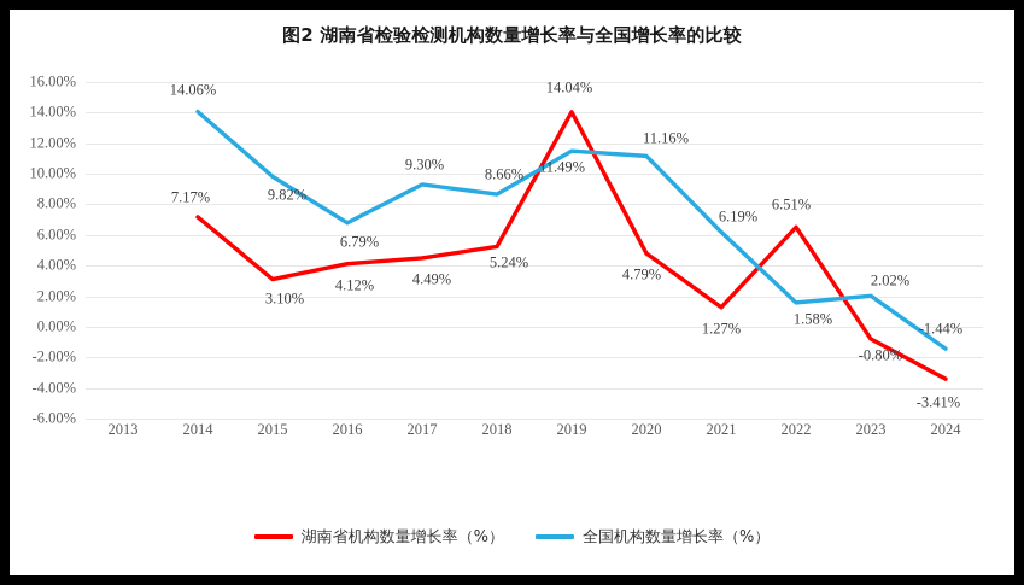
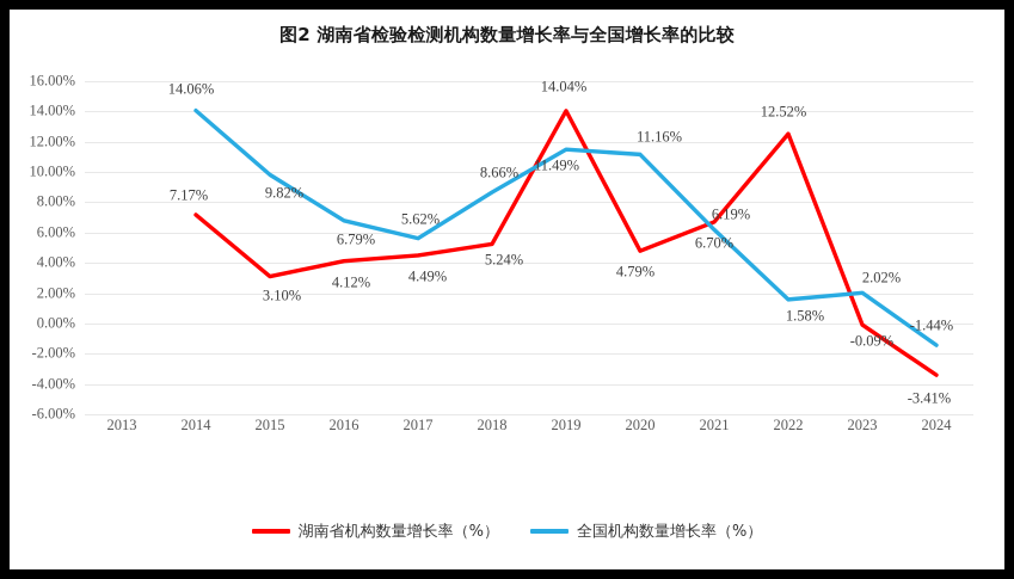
全国机构数量增长率（%）/2017: 9.30% -> 5.62%
湖南省机构数量增长率（%）/2021: 1.27% -> 6.70%
湖南省机构数量增长率（%）/2022: 6.51% -> 12.52%
湖南省机构数量增长率（%）/2023: -0.80% -> -0.09%
